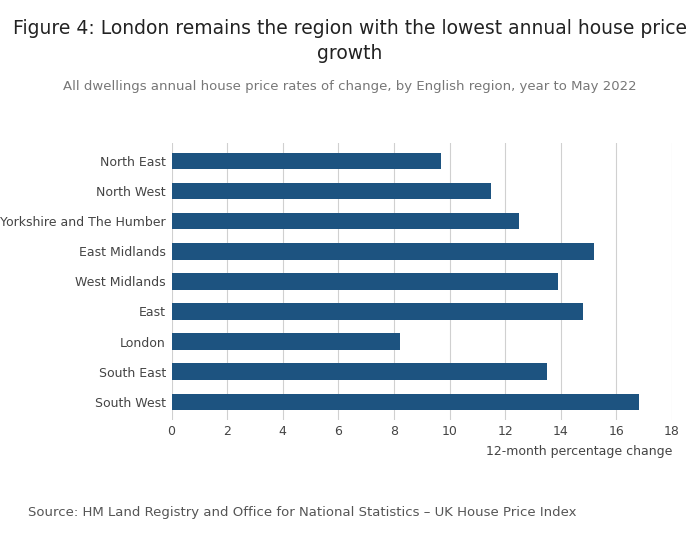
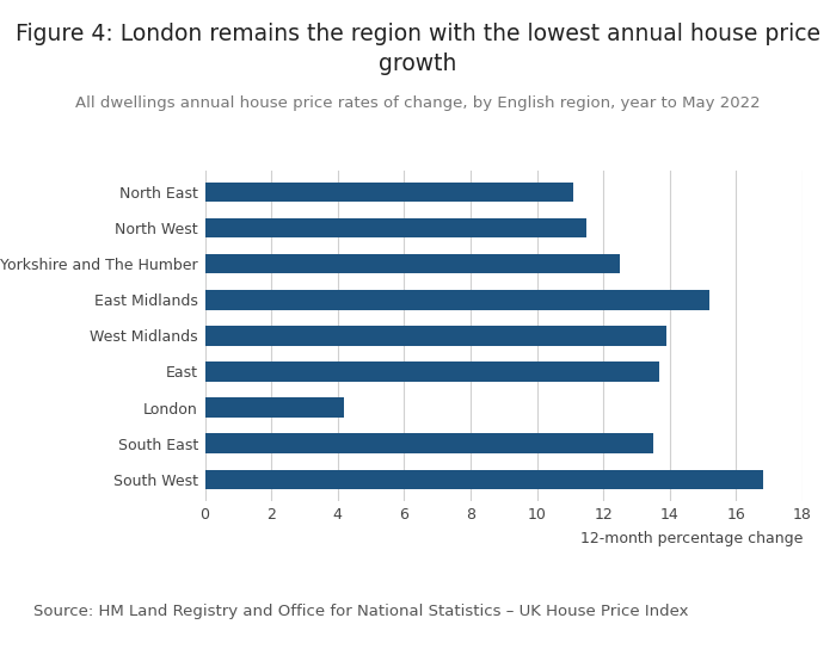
North East: 9.7 -> 11.1
East: 14.8 -> 13.7
London: 8.2 -> 4.2
